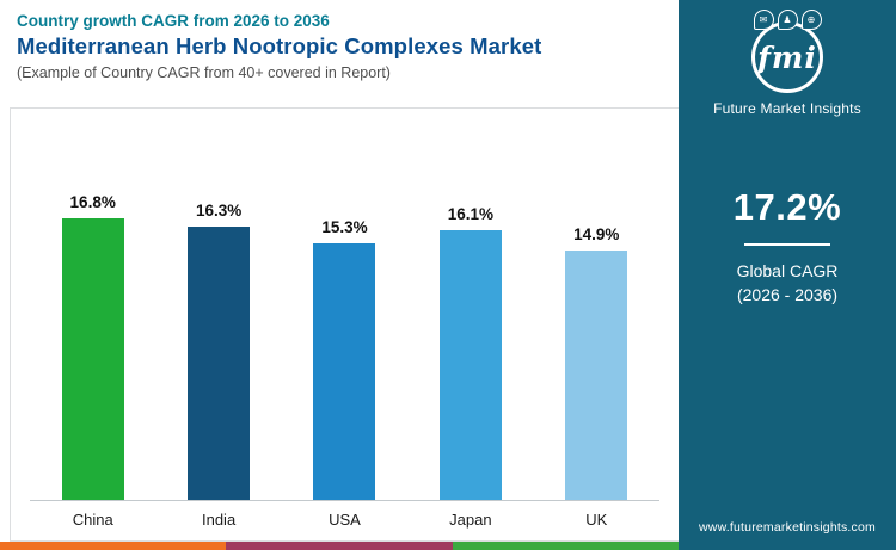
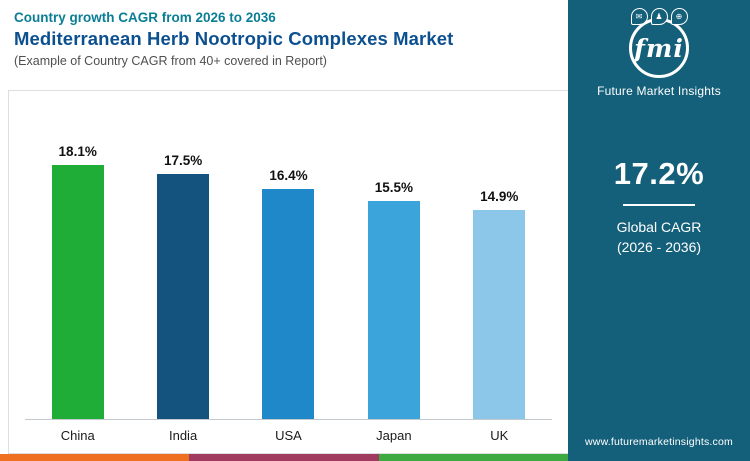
China: 16.8% -> 18.1%
India: 16.3% -> 17.5%
USA: 15.3% -> 16.4%
Japan: 16.1% -> 15.5%
